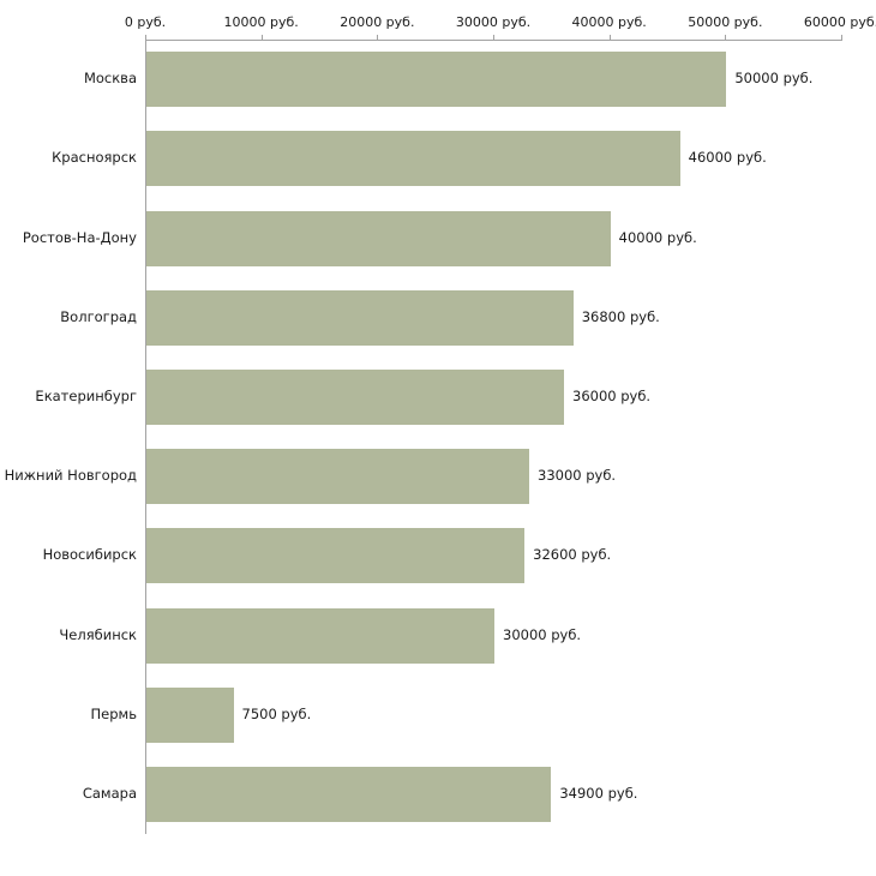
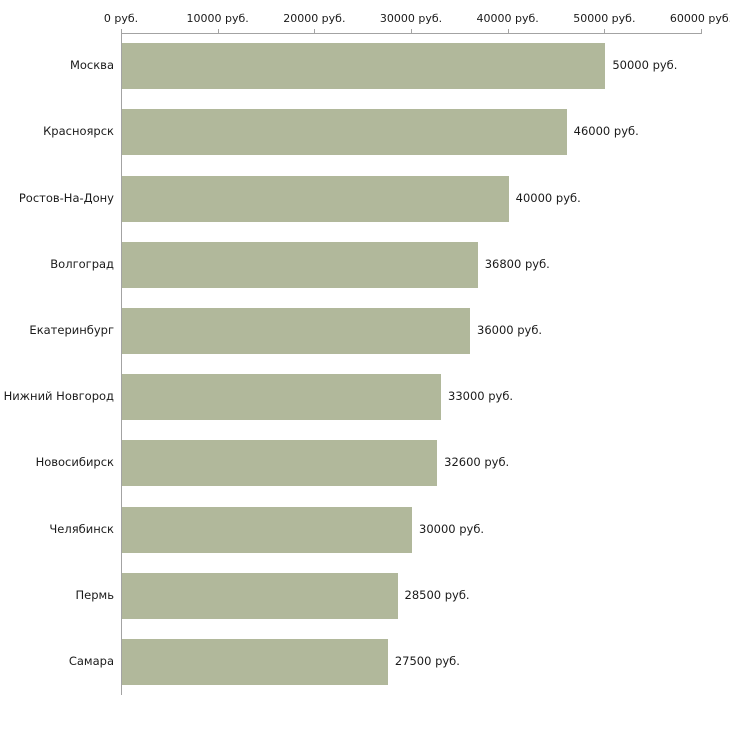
Пермь: 7500 -> 28500
Самара: 34900 -> 27500
